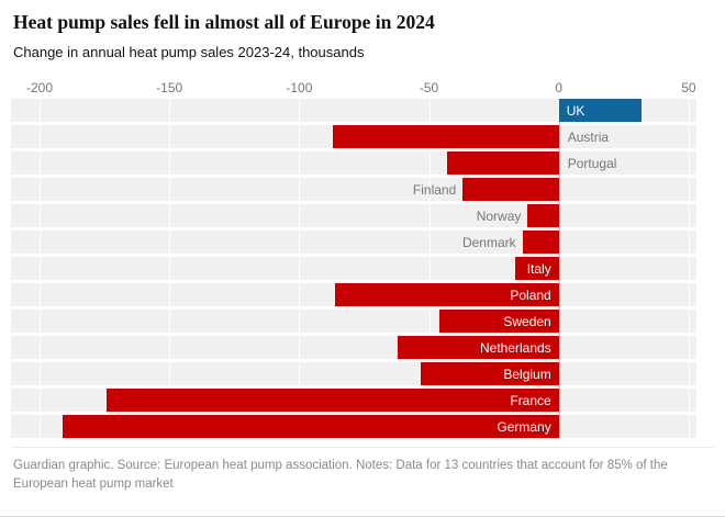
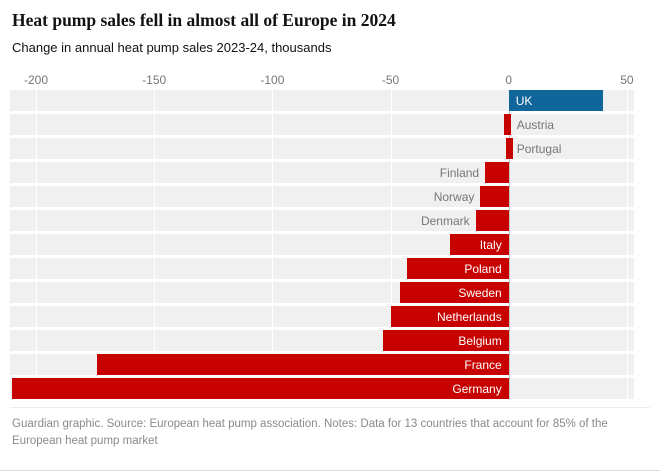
UK: 32 -> 40
Austria: -87 -> -2
Portugal: -43 -> -1
Finland: -37 -> -10
Italy: -17 -> -25
Poland: -86 -> -43
Netherlands: -62 -> -50
Germany: -191 -> -210
